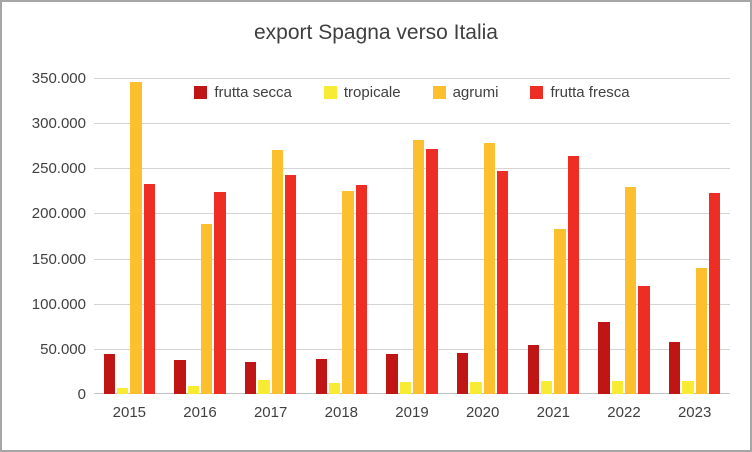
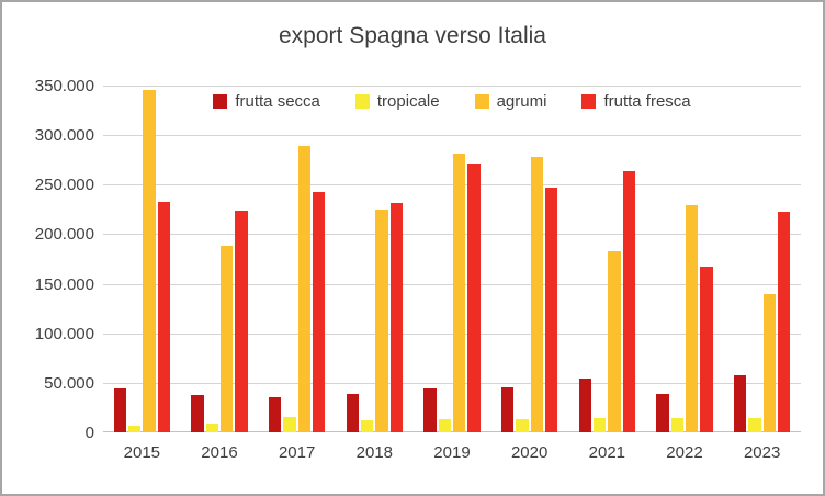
agrumi/2017: 270000 -> 290000
frutta secca/2022: 80000 -> 40000
frutta fresca/2022: 120000 -> 170000
